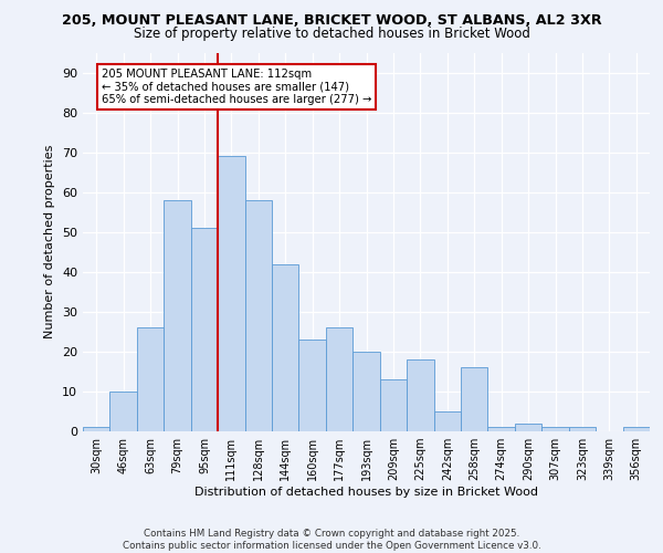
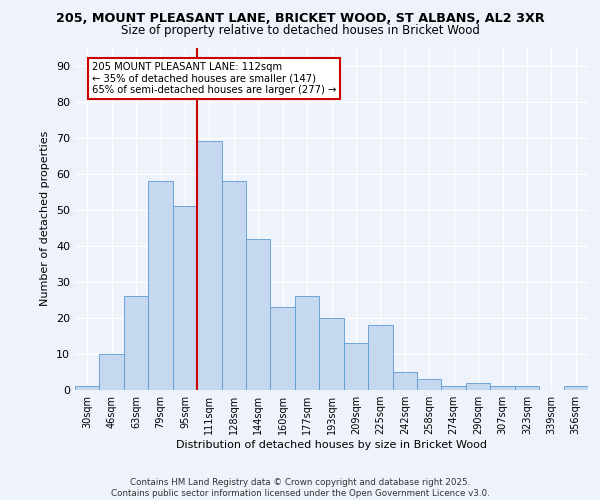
258sqm: 16 -> 3
